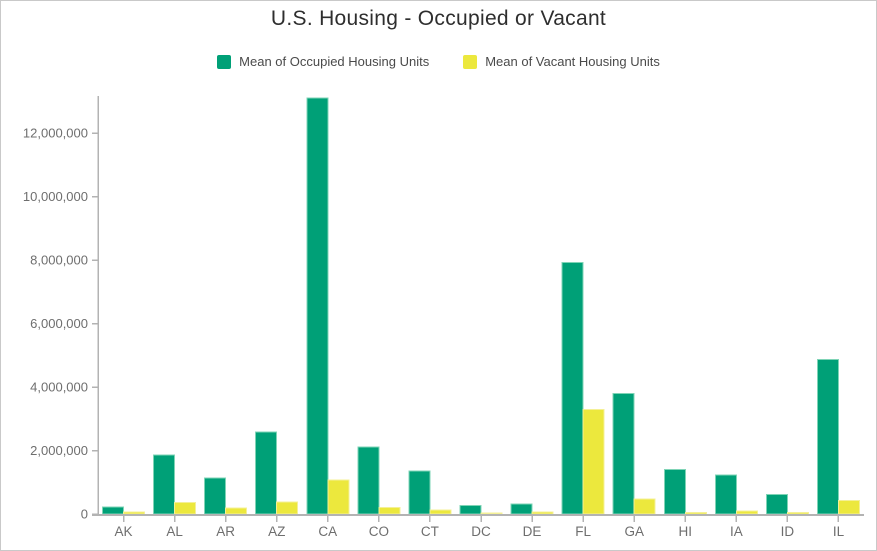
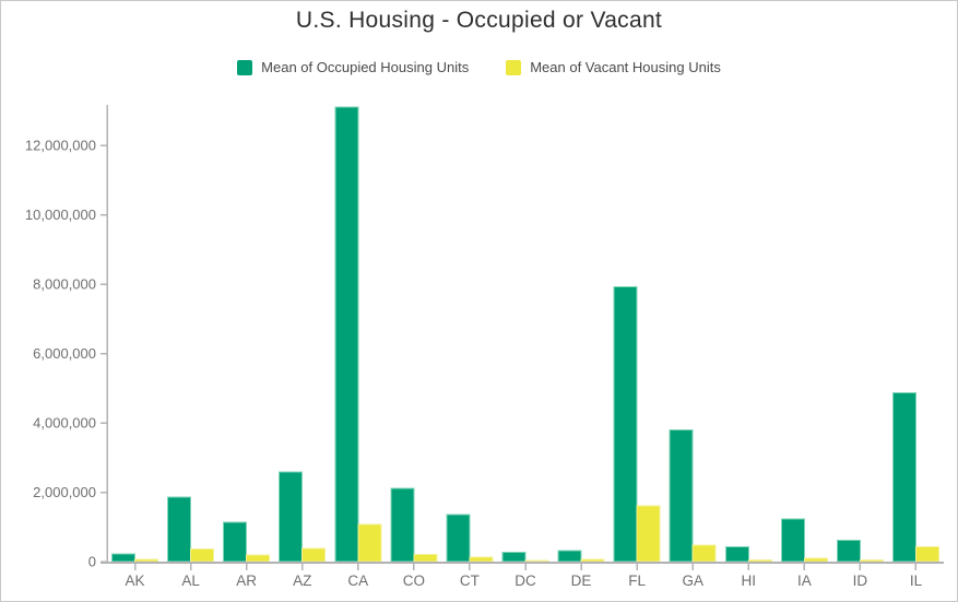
Mean of Vacant Housing Units/FL: 3300000 -> 1600000
Mean of Occupied Housing Units/HI: 1400000 -> 400000
